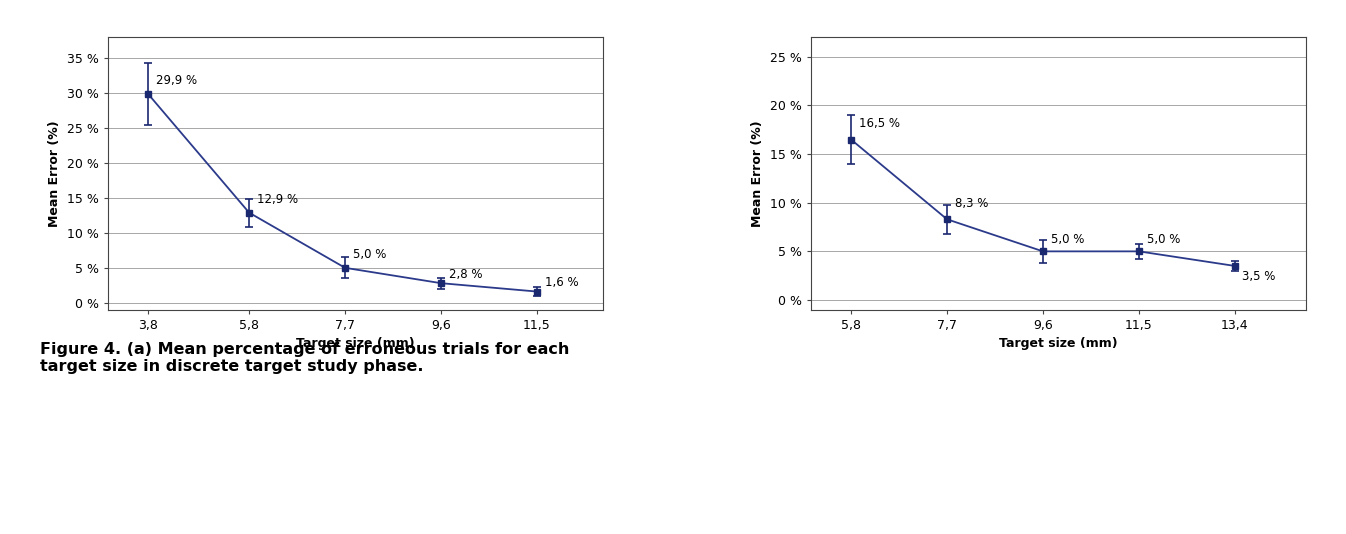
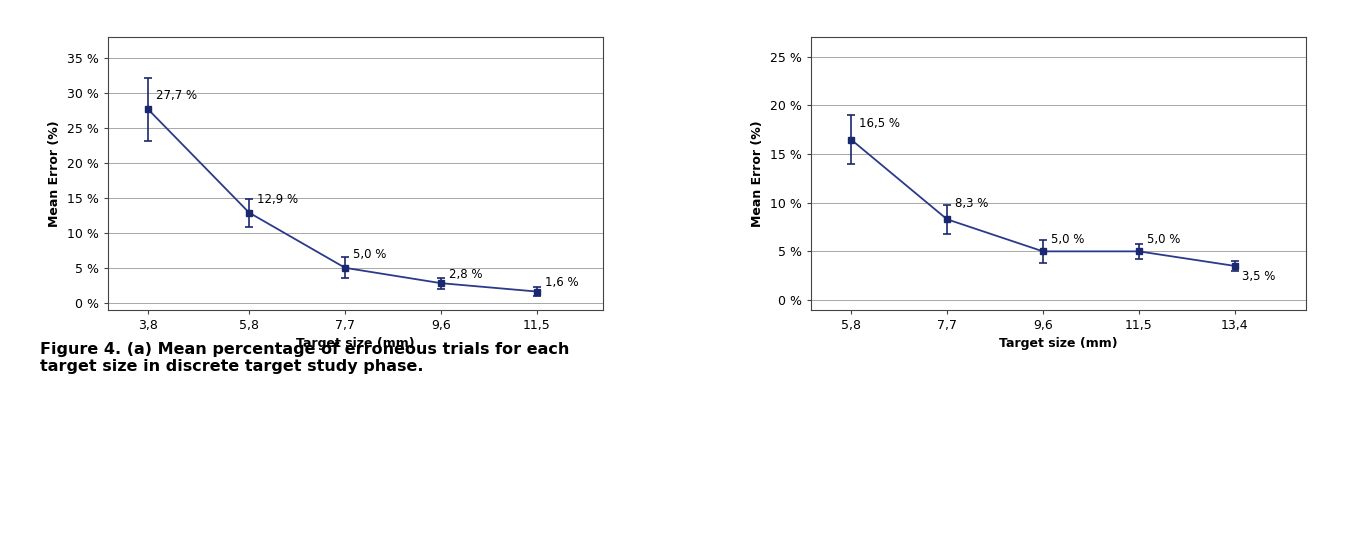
3,8: 29,9 -> 27,7
